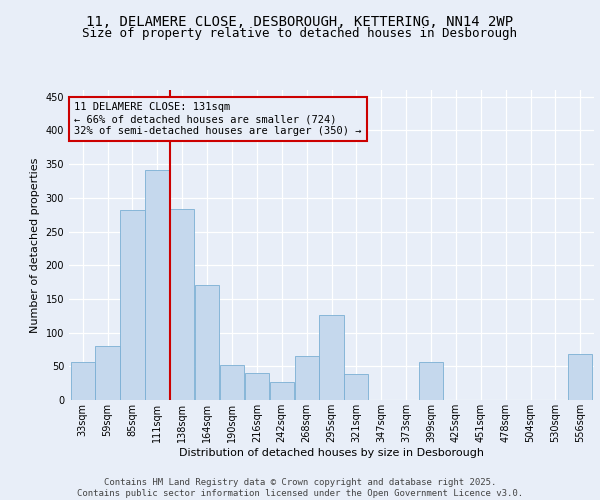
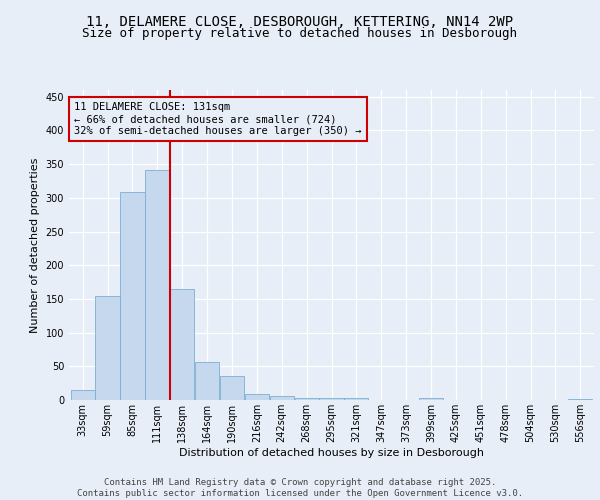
33sqm: 56 -> 15
59sqm: 80 -> 155
85sqm: 282 -> 308
138sqm: 284 -> 165
164sqm: 170 -> 57
190sqm: 52 -> 35
216sqm: 40 -> 9
242sqm: 26 -> 6
268sqm: 66 -> 3
295sqm: 126 -> 3
321sqm: 38 -> 3
399sqm: 56 -> 3
556sqm: 68 -> 2
